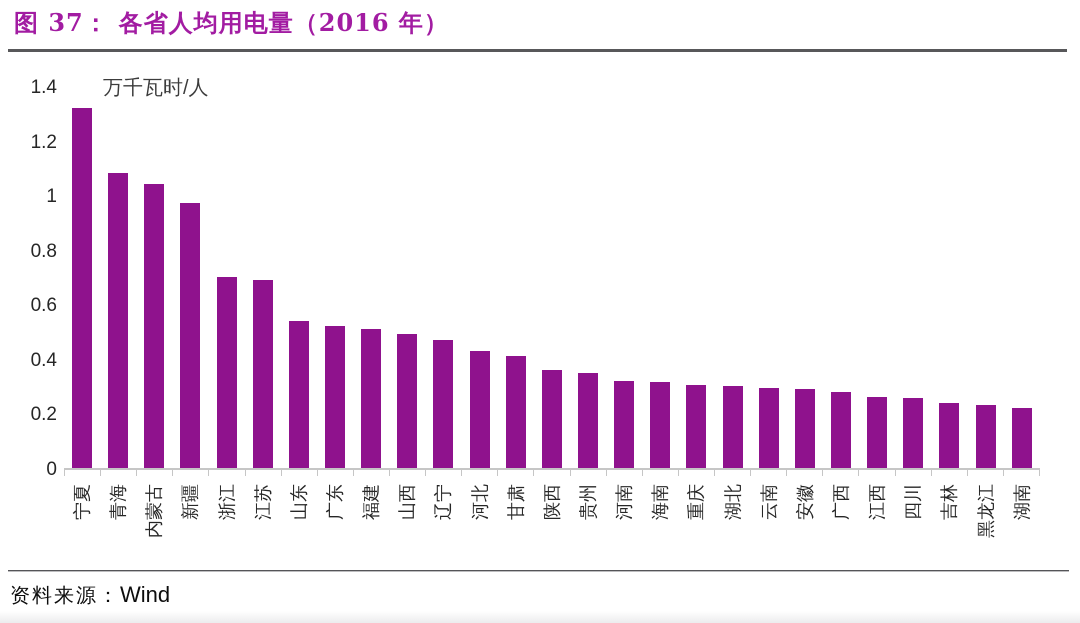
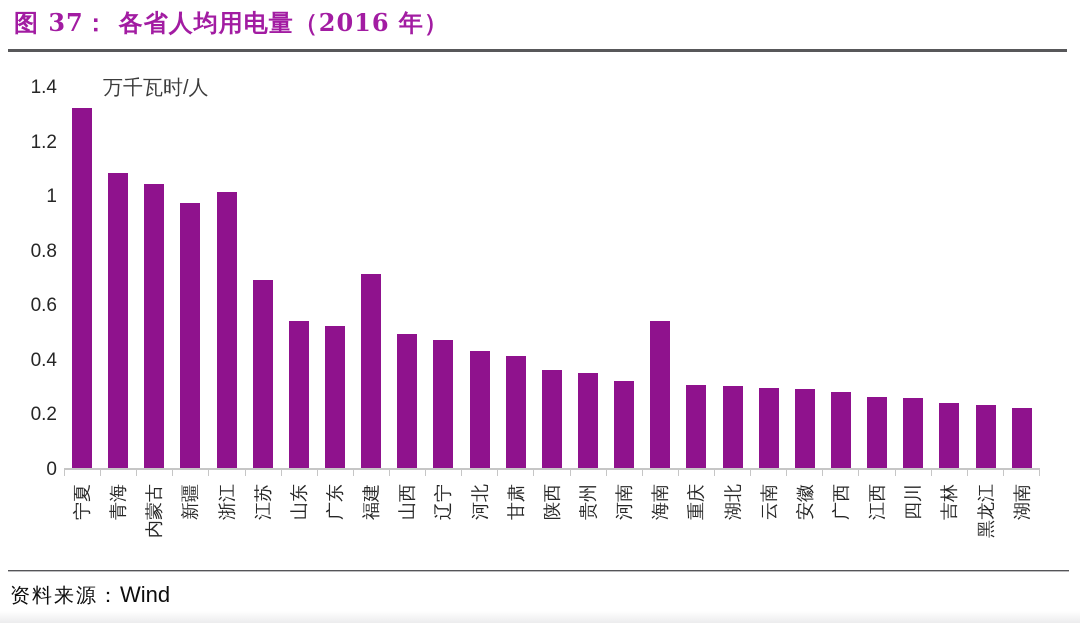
浙江: 0.70 -> 1.01
福建: 0.51 -> 0.71
海南: 0.32 -> 0.54
